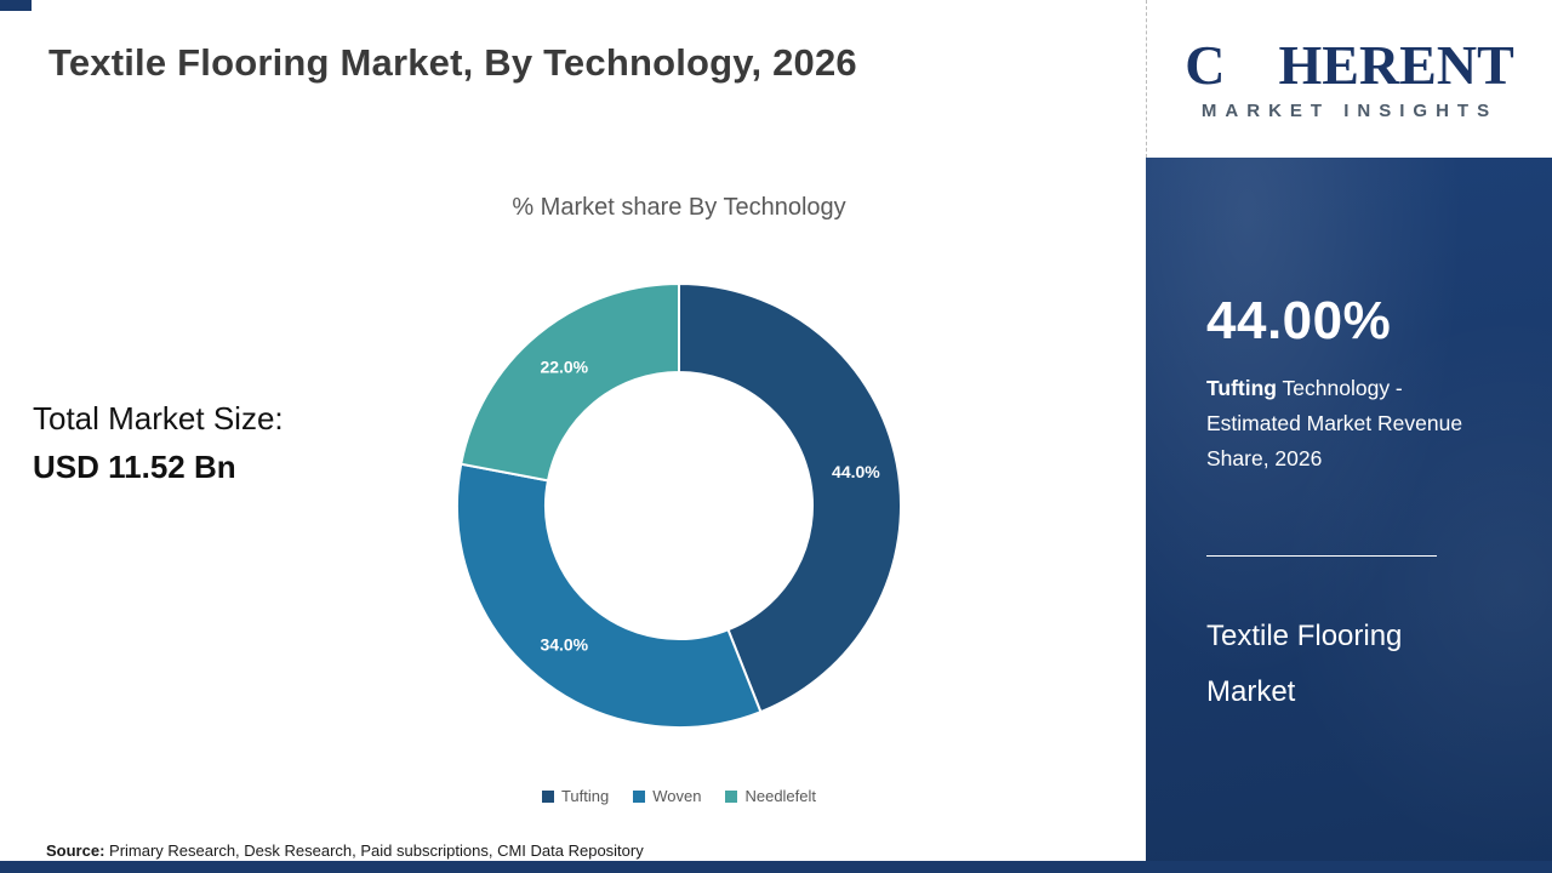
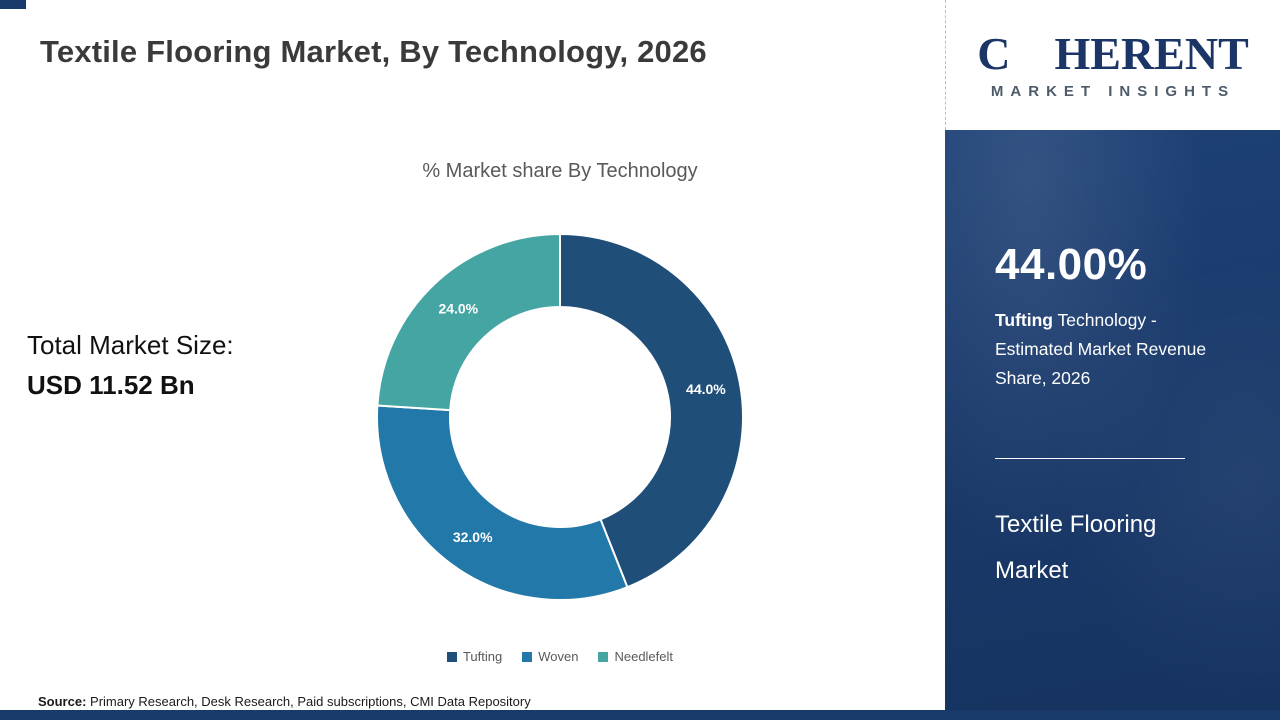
Woven: 34.0% -> 32.0%
Needlefelt: 22.0% -> 24.0%
